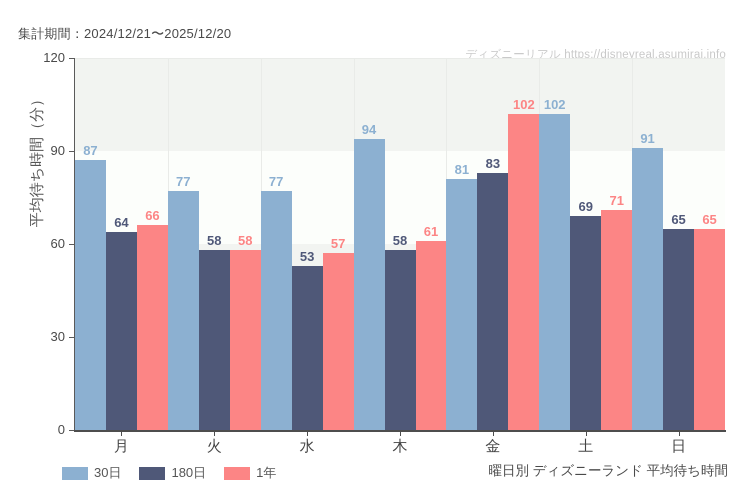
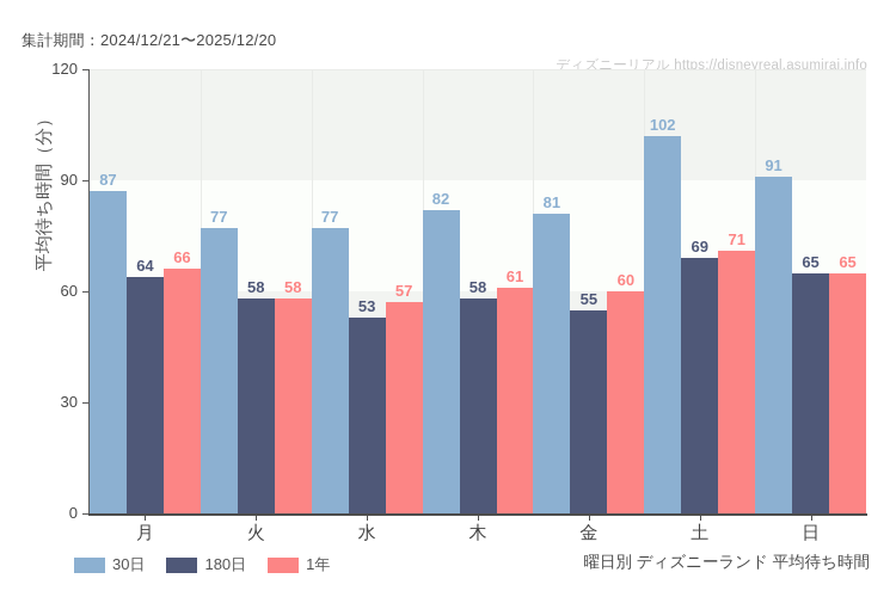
30日/木: 94 -> 82
180日/金: 83 -> 55
1年/金: 102 -> 60
